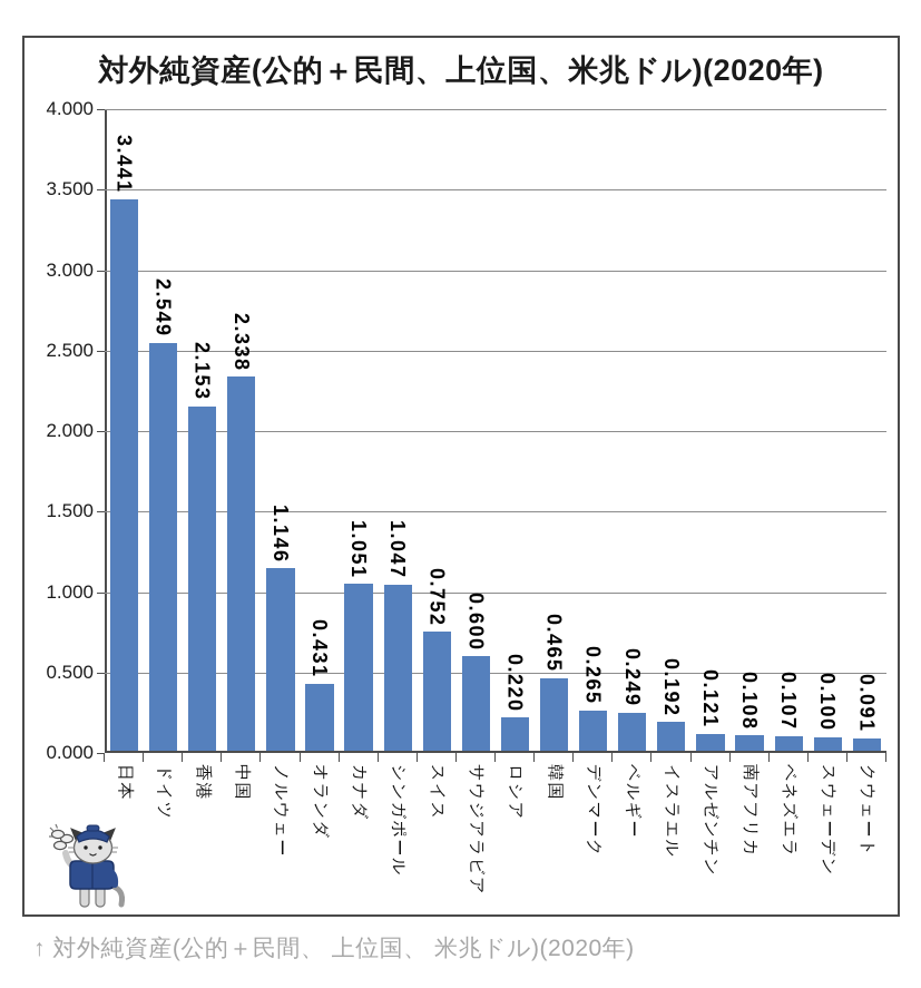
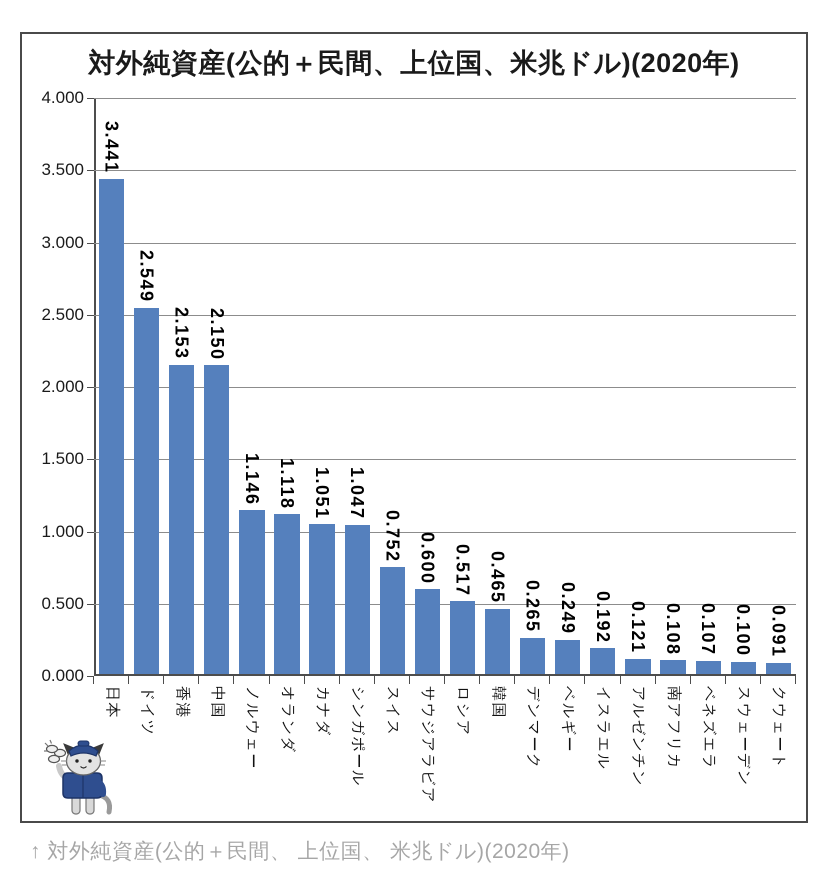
中国: 2.338 -> 2.150
オランダ: 0.431 -> 1.118
ロシア: 0.220 -> 0.517
